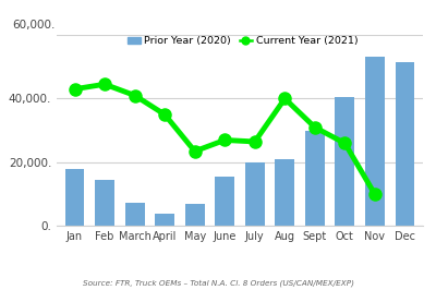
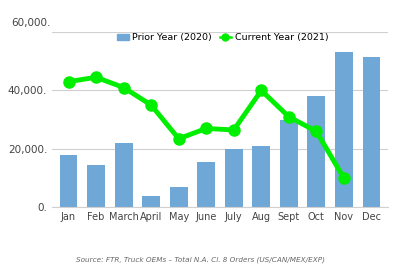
Prior Year (2020)/March: 7,500. -> 22,000.
Prior Year (2020)/Oct: 40,500. -> 38,000.
